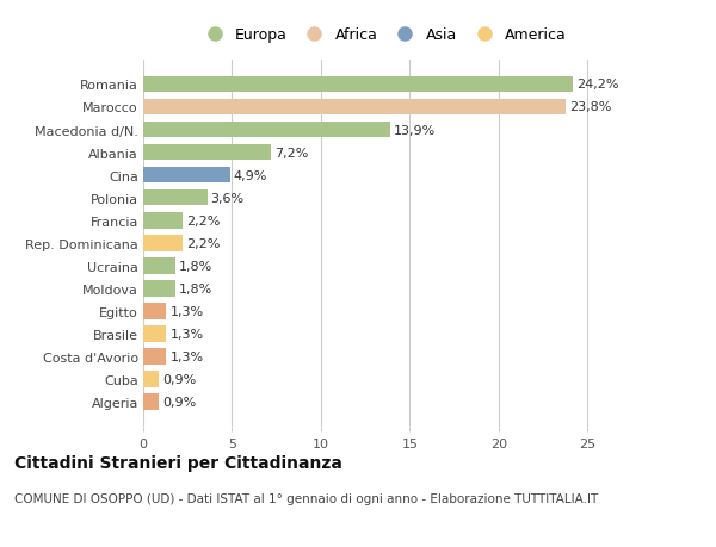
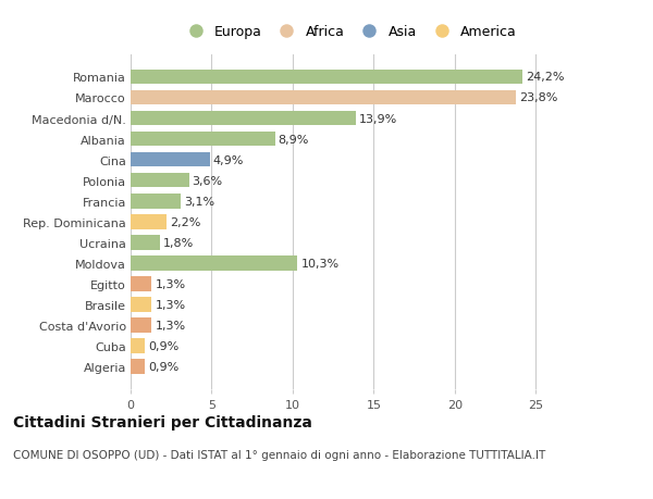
Albania: 7,2% -> 8,9%
Francia: 2,2% -> 3,1%
Moldova: 1,8% -> 10,3%
